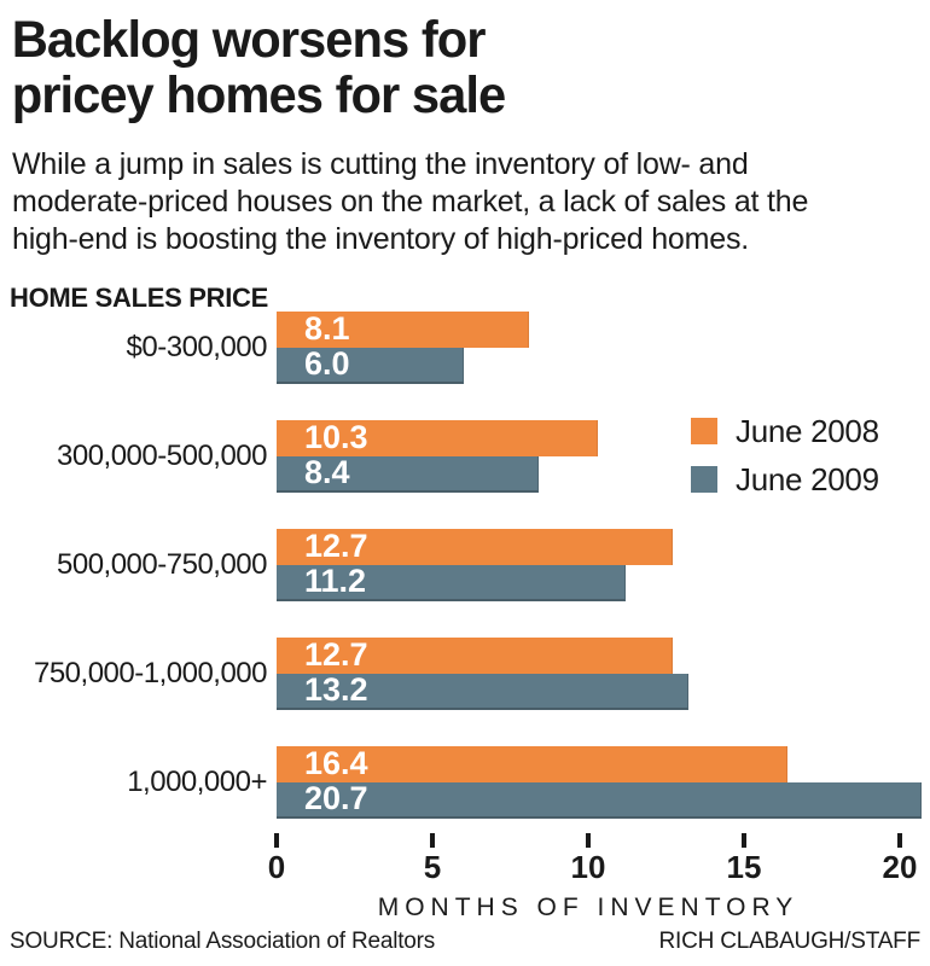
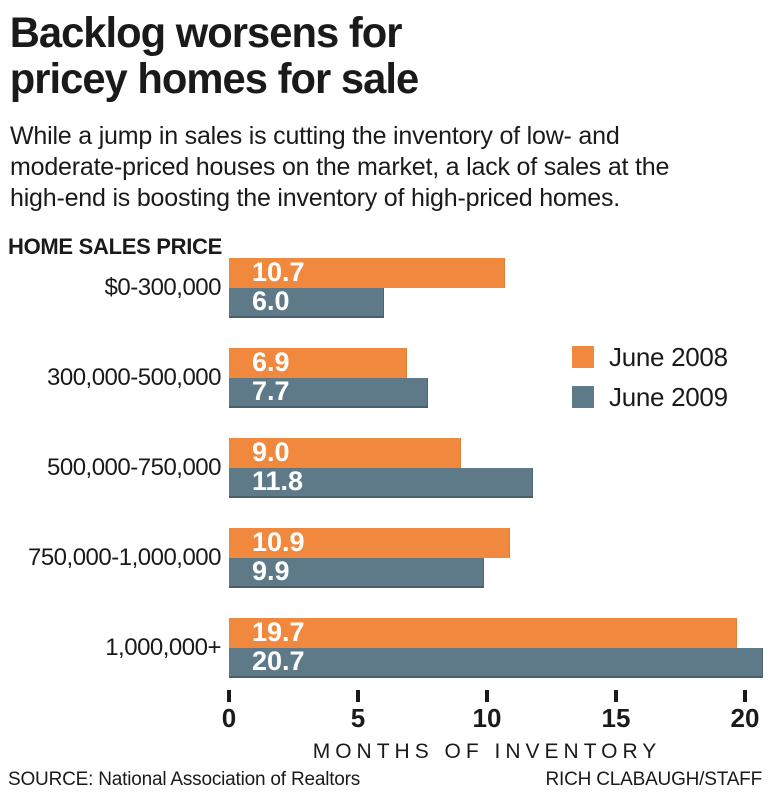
June 2008/$0-300,000: 8.1 -> 10.7
June 2008/300,000-500,000: 10.3 -> 6.9
June 2009/300,000-500,000: 8.4 -> 7.7
June 2008/500,000-750,000: 12.7 -> 9.0
June 2009/500,000-750,000: 11.2 -> 11.8
June 2008/750,000-1,000,000: 12.7 -> 10.9
June 2009/750,000-1,000,000: 13.2 -> 9.9
June 2008/1,000,000+: 16.4 -> 19.7
